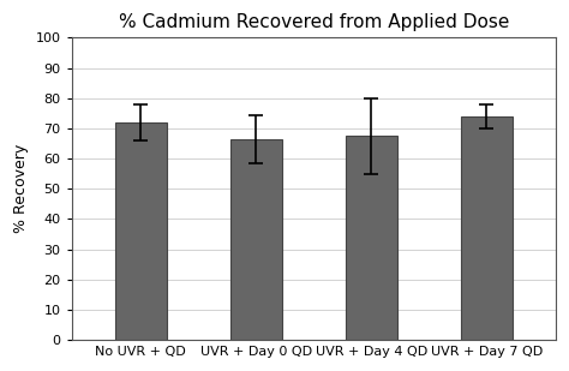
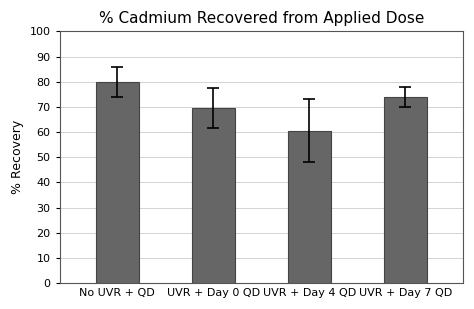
No UVR + QD: 72.0 -> 80.0
UVR + Day 0 QD: 66.5 -> 69.5
UVR + Day 4 QD: 67.5 -> 60.5
